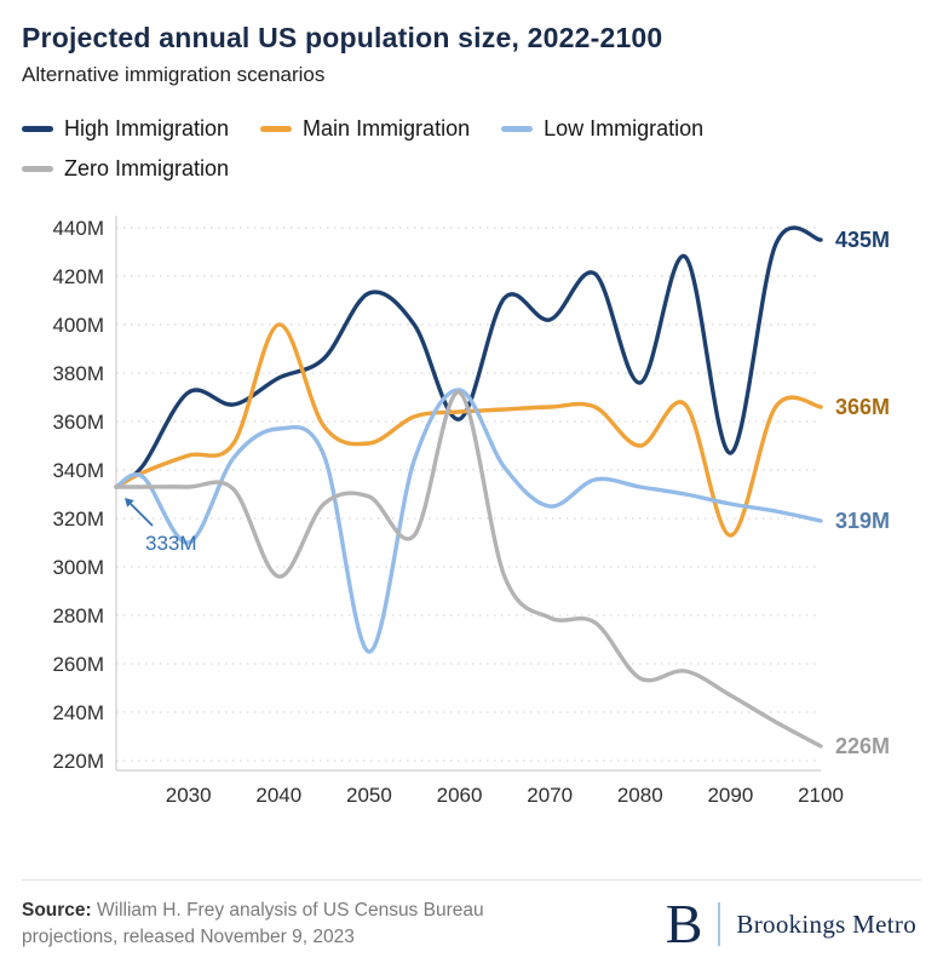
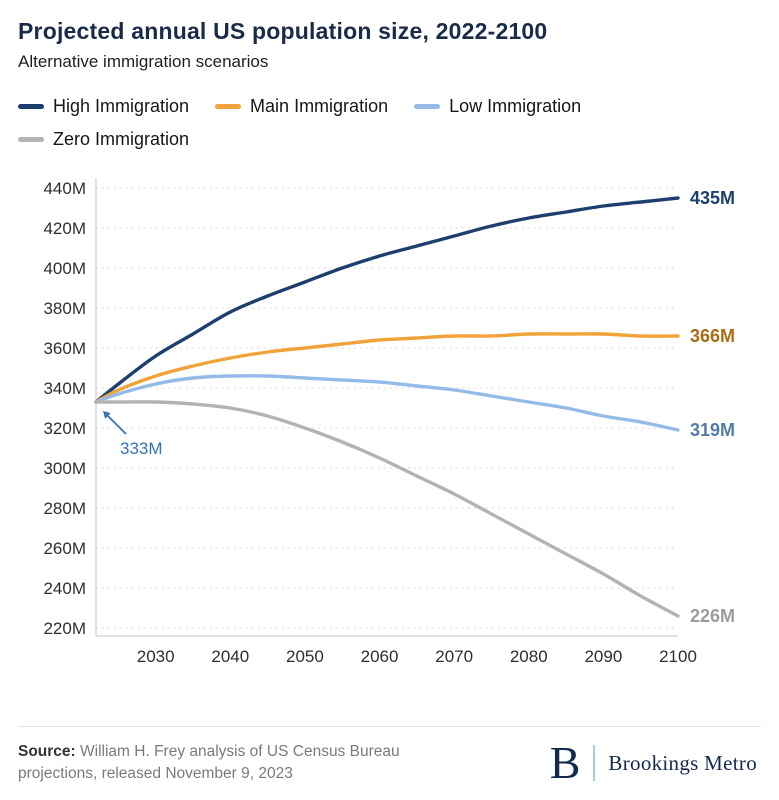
High Immigration/2030: 372M -> 356M
Low Immigration/2030: 310M -> 342M
Main Immigration/2040: 400M -> 355M
Low Immigration/2040: 357M -> 346M
Zero Immigration/2040: 296M -> 330M
High Immigration/2050: 413M -> 393M
Main Immigration/2050: 351M -> 360M
Low Immigration/2050: 265M -> 345M
Zero Immigration/2050: 329M -> 320M
High Immigration/2060: 361M -> 406M
Low Immigration/2060: 373M -> 343M
Zero Immigration/2060: 372M -> 305M
High Immigration/2070: 402M -> 416M
Low Immigration/2070: 325M -> 339M
Zero Immigration/2070: 279M -> 287M
High Immigration/2080: 376M -> 425M
Main Immigration/2080: 350M -> 367M
Zero Immigration/2080: 254M -> 267M
High Immigration/2090: 347M -> 431M
Main Immigration/2090: 313M -> 367M
